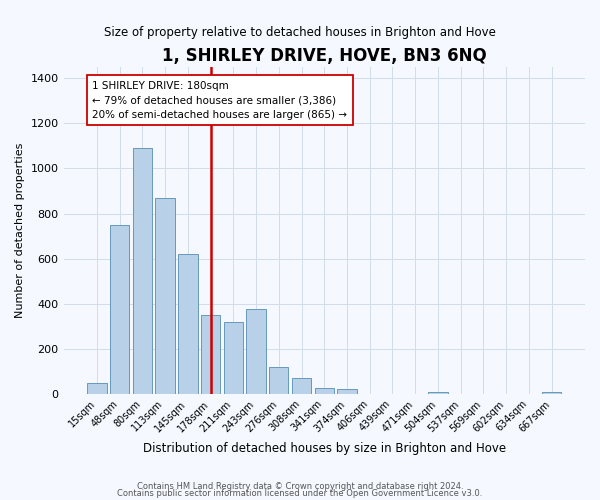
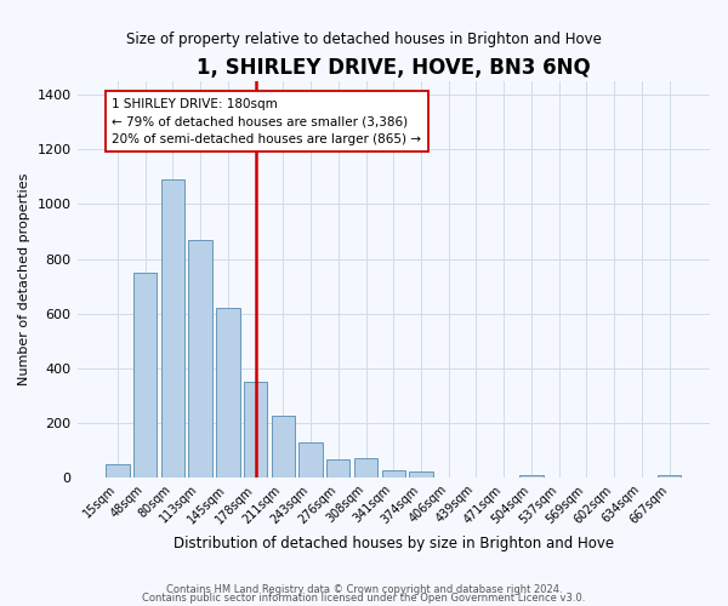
211sqm: 320 -> 225
243sqm: 375 -> 130
276sqm: 120 -> 65
